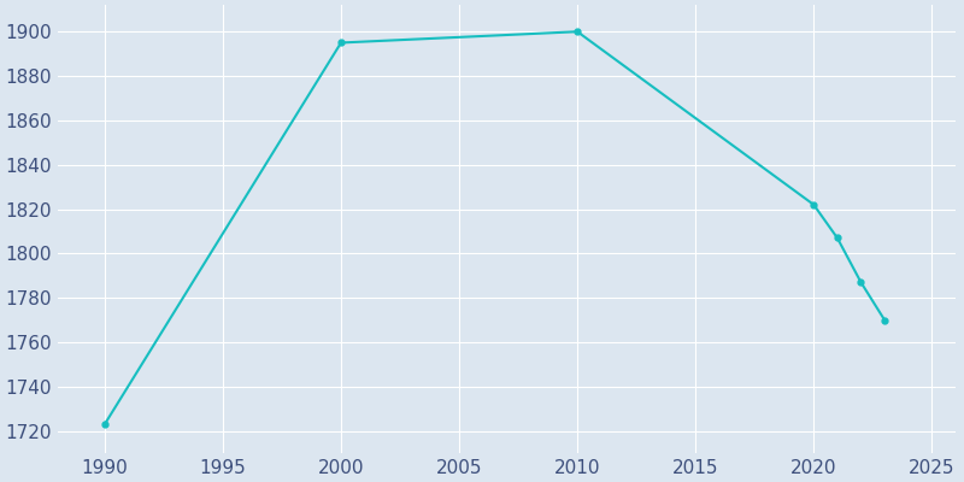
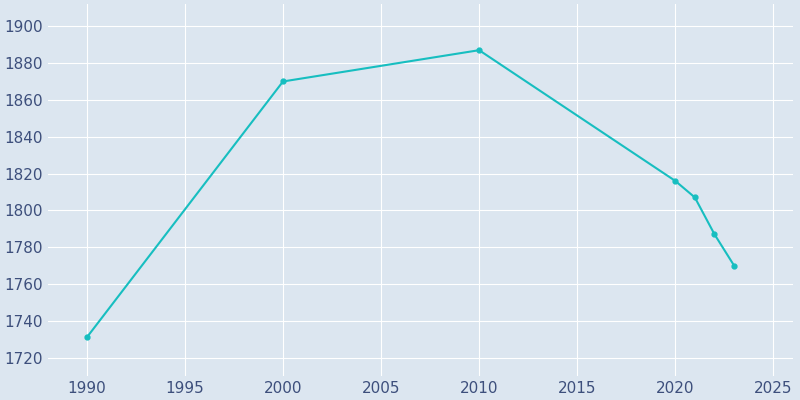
1990: 1723 -> 1731
2000: 1895 -> 1870
2010: 1900 -> 1887
2020: 1822 -> 1816
